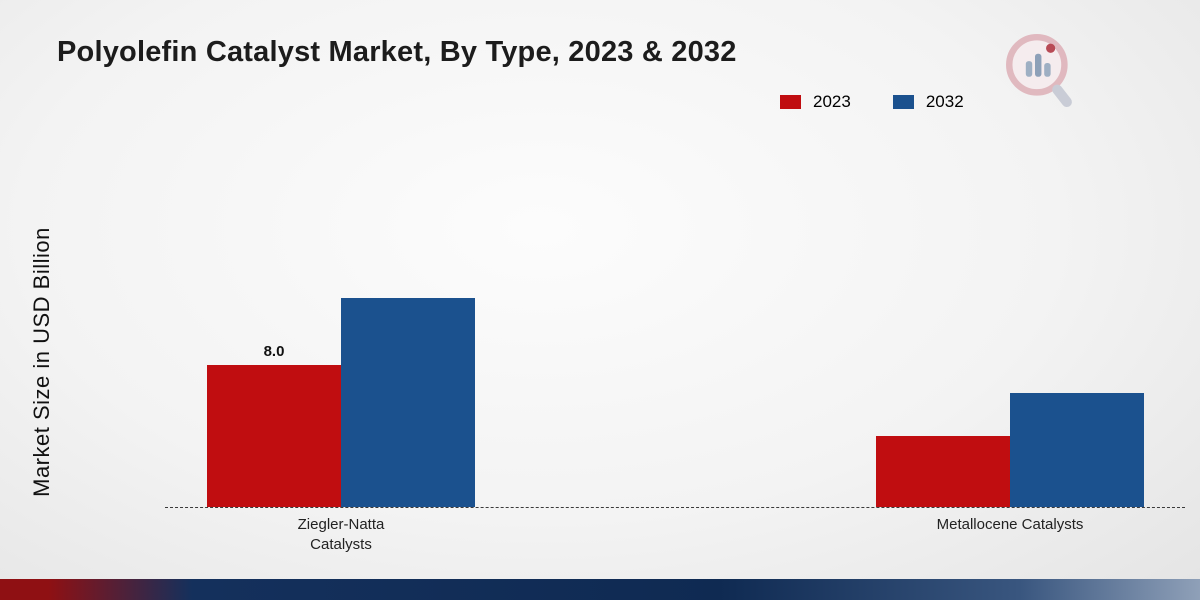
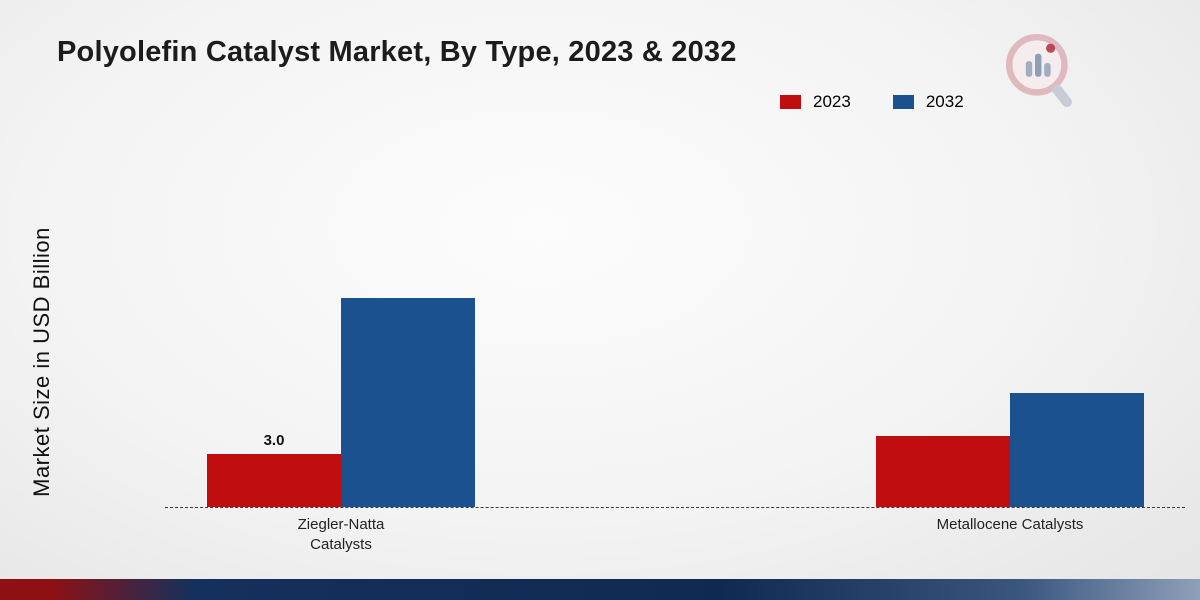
2023/Ziegler-Natta Catalysts: 8.0 -> 3.0
